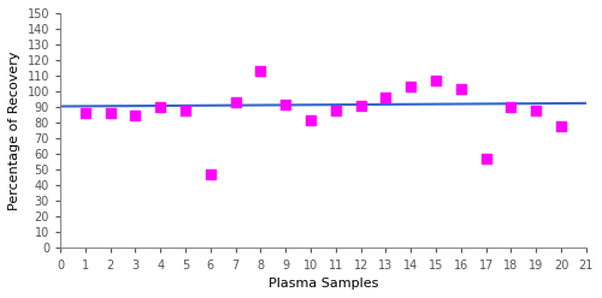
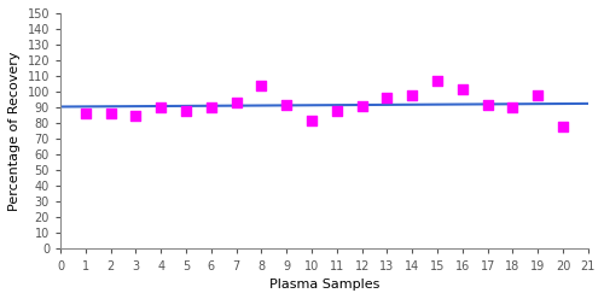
6: 47 -> 90
8: 113 -> 104
14: 103 -> 98
17: 57 -> 92
19: 88 -> 98
